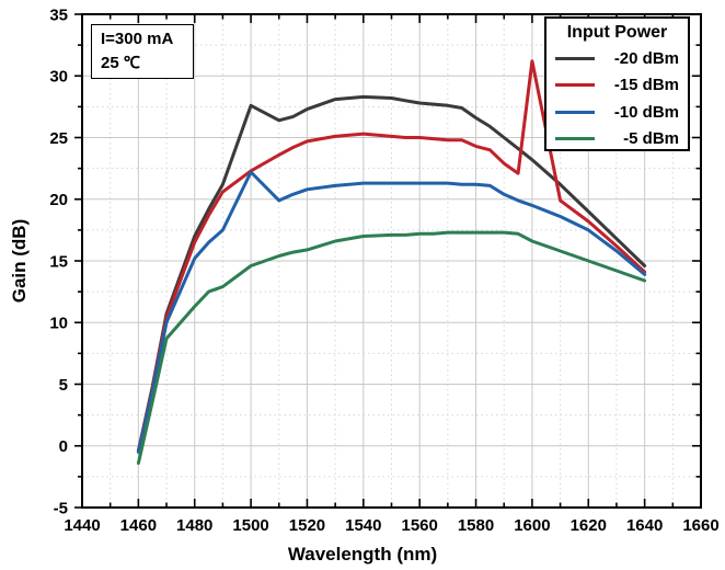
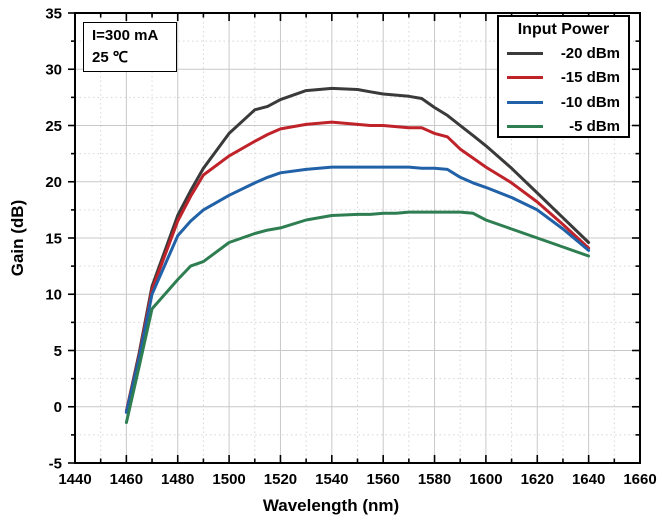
-20 dBm/1500: 27.6 -> 24.3
-10 dBm/1500: 22.2 -> 18.8
-15 dBm/1600: 31.2 -> 21.3
